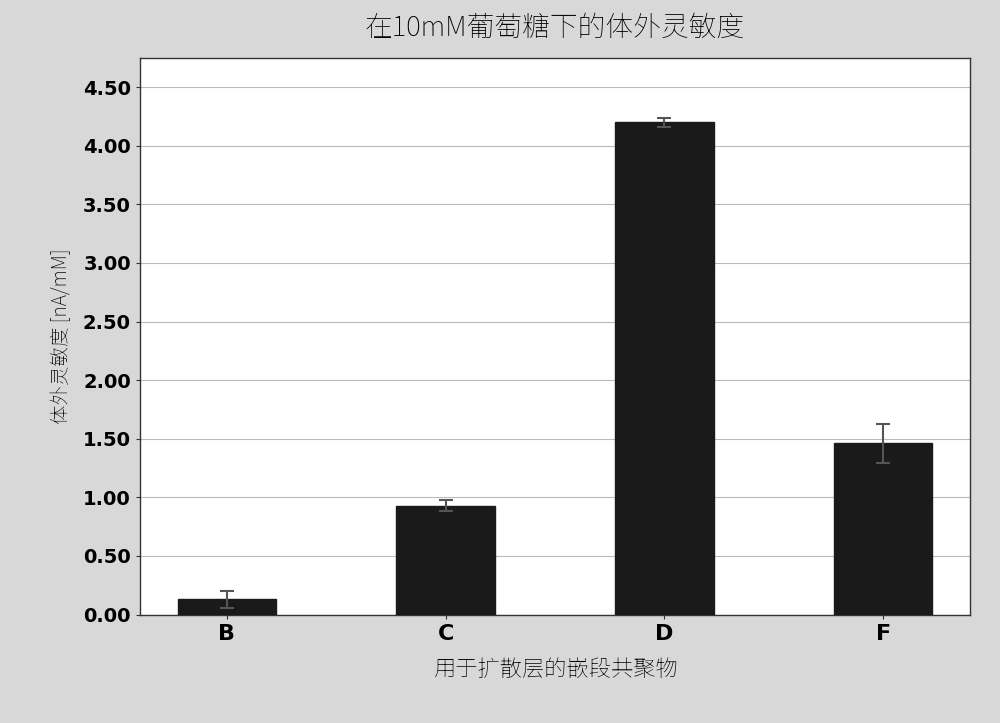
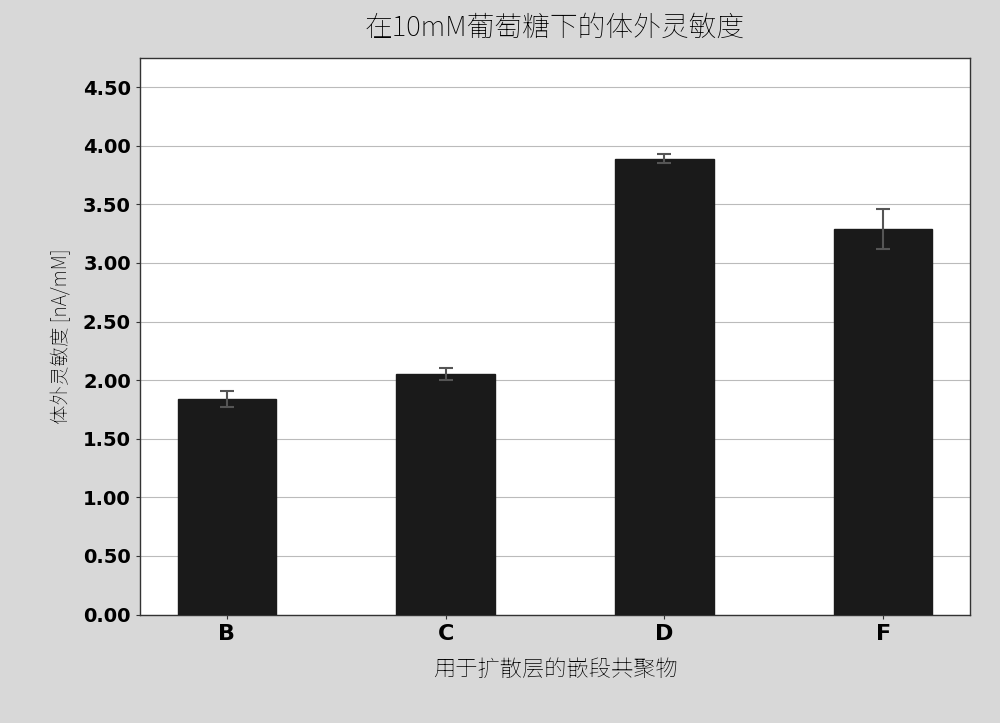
B: 0.13 -> 1.84
C: 0.93 -> 2.05
D: 4.20 -> 3.89
F: 1.46 -> 3.29
